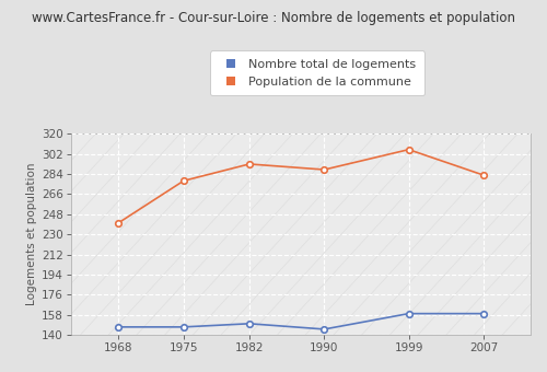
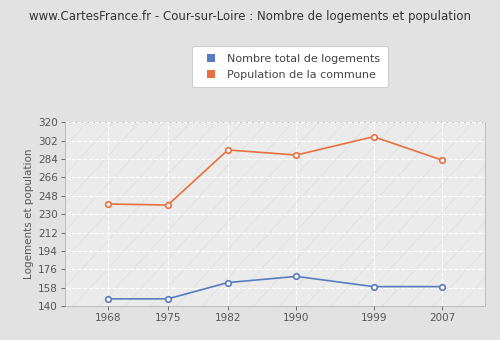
Population de la commune/1975: 278 -> 239
Nombre total de logements/1982: 150 -> 163
Nombre total de logements/1990: 145 -> 169
